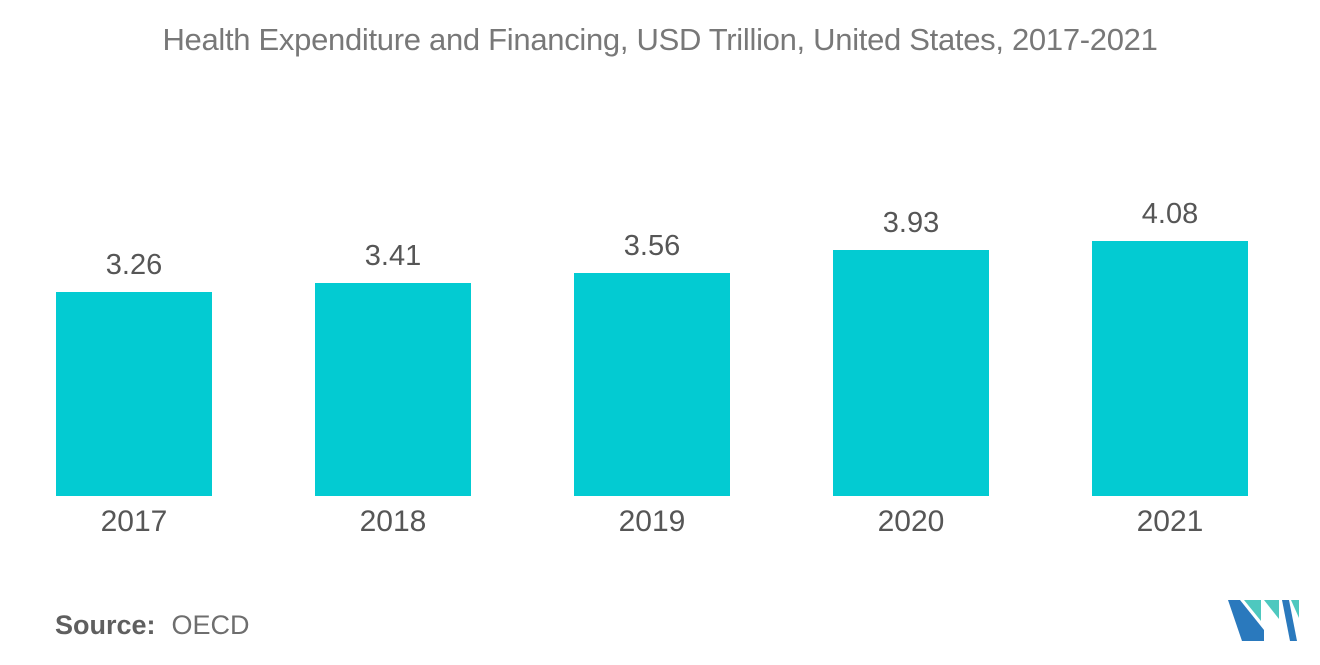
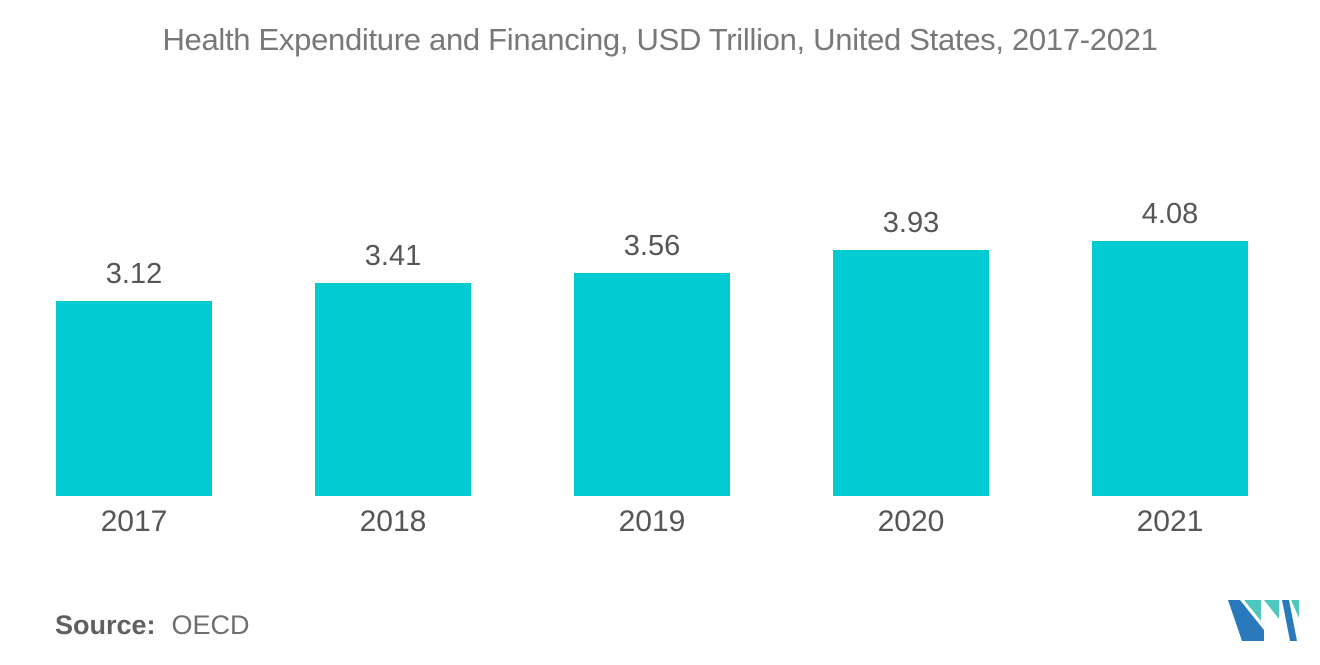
2017: 3.26 -> 3.12
